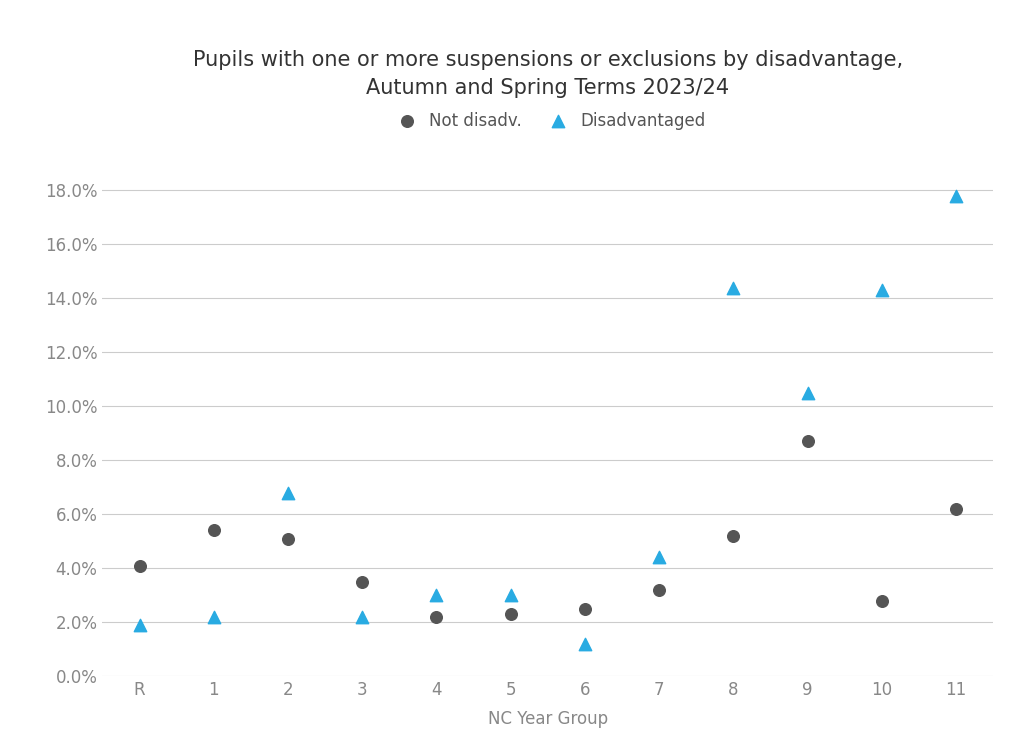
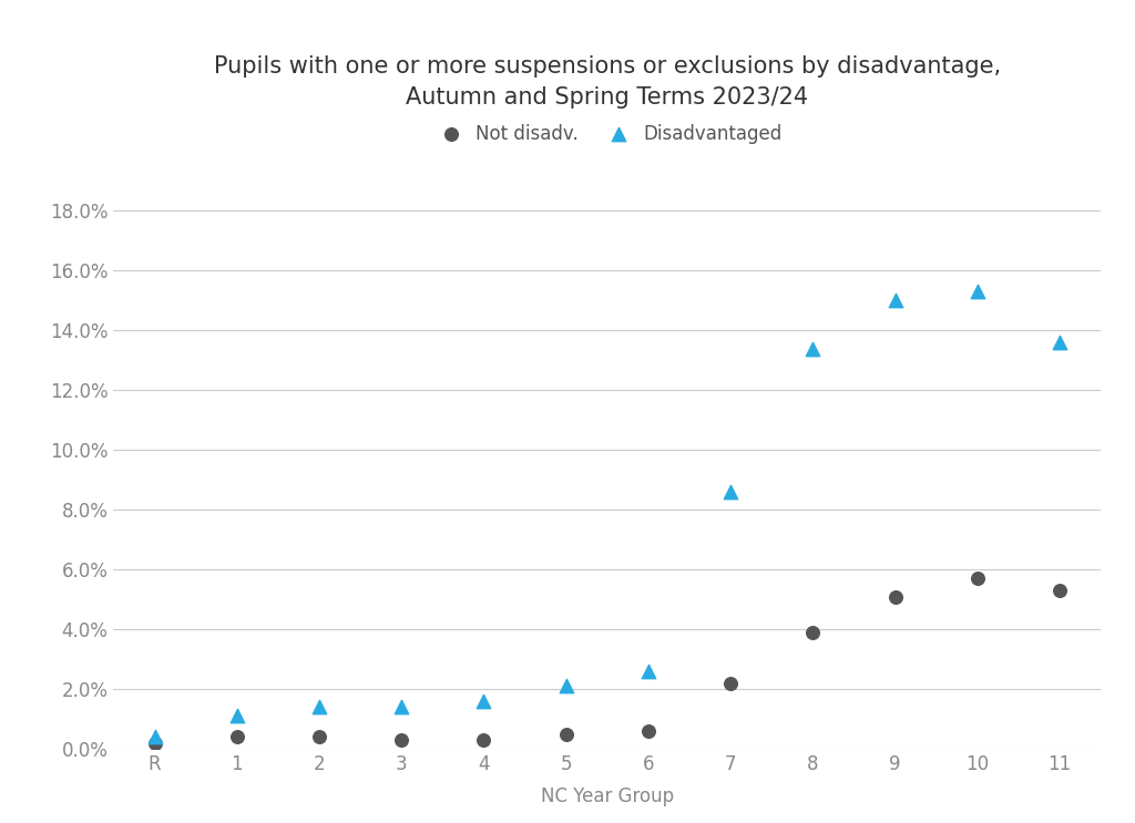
Not disadv./R: 4.1% -> 0.2%
Disadvantaged/R: 1.9% -> 0.4%
Not disadv./1: 5.4% -> 0.4%
Disadvantaged/1: 2.2% -> 1.1%
Not disadv./2: 5.1% -> 0.4%
Disadvantaged/2: 6.8% -> 1.4%
Not disadv./3: 3.5% -> 0.3%
Disadvantaged/3: 2.2% -> 1.4%
Not disadv./4: 2.2% -> 0.3%
Disadvantaged/4: 3.0% -> 1.6%
Not disadv./5: 2.3% -> 0.5%
Disadvantaged/5: 3.0% -> 2.1%
Not disadv./6: 2.5% -> 0.6%
Disadvantaged/6: 1.2% -> 2.6%
Not disadv./7: 3.2% -> 2.2%
Disadvantaged/7: 4.4% -> 8.6%
Not disadv./8: 5.2% -> 3.9%
Disadvantaged/8: 14.4% -> 13.4%
Not disadv./9: 8.7% -> 5.1%
Disadvantaged/9: 10.5% -> 15.0%
Not disadv./10: 2.8% -> 5.7%
Disadvantaged/10: 14.3% -> 15.3%
Not disadv./11: 6.2% -> 5.3%
Disadvantaged/11: 17.8% -> 13.6%
